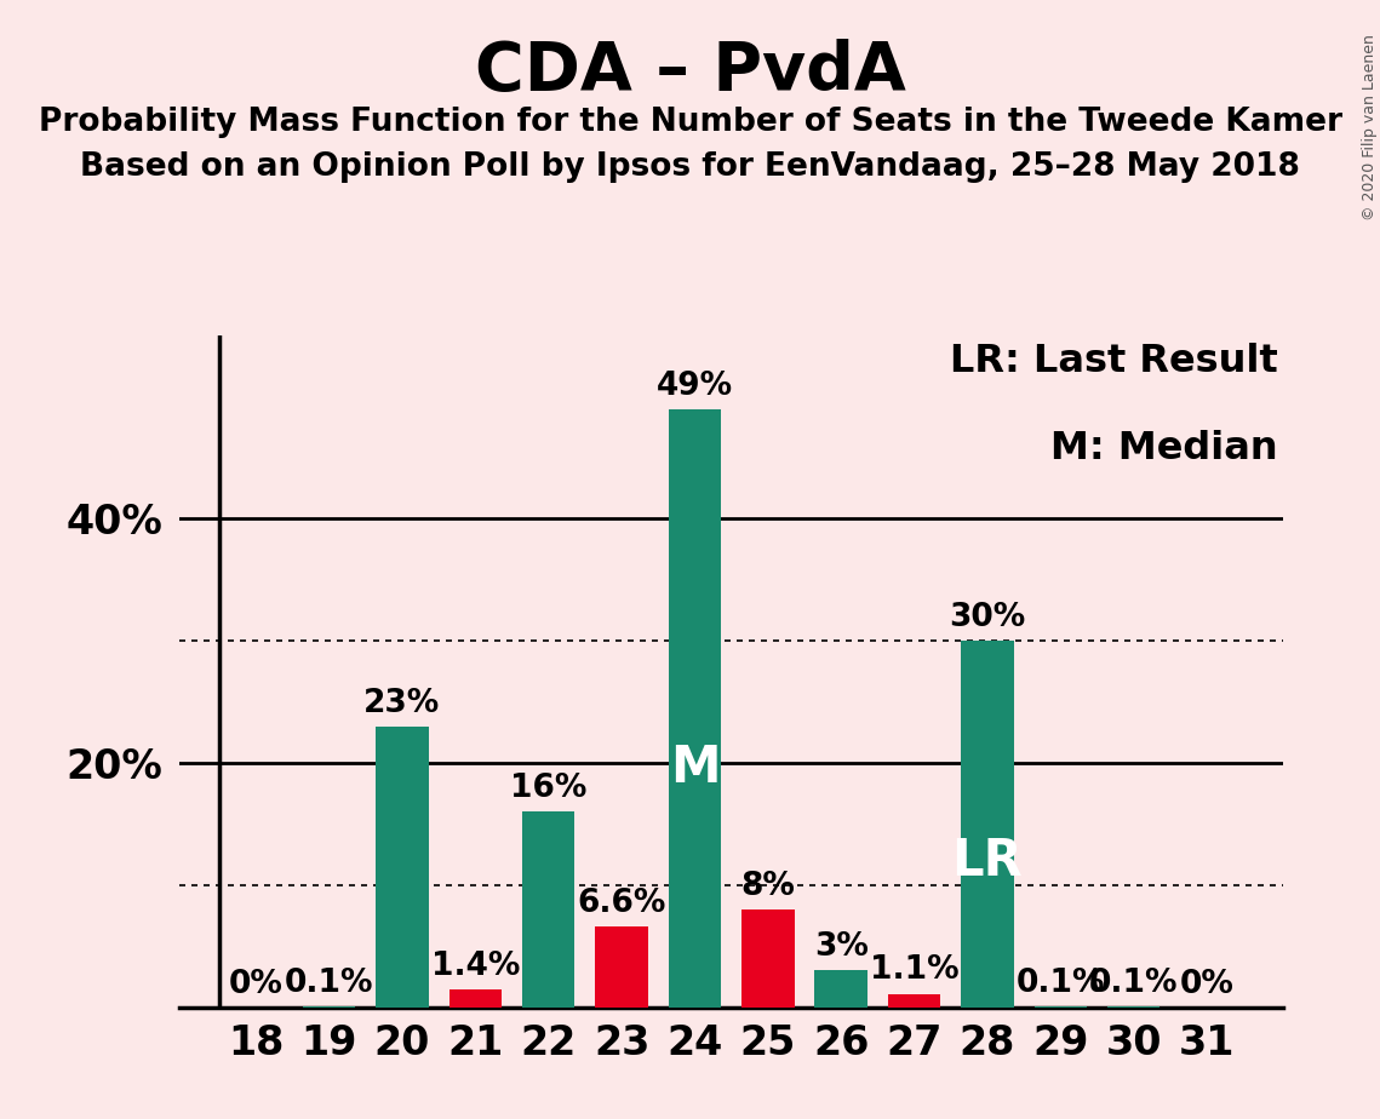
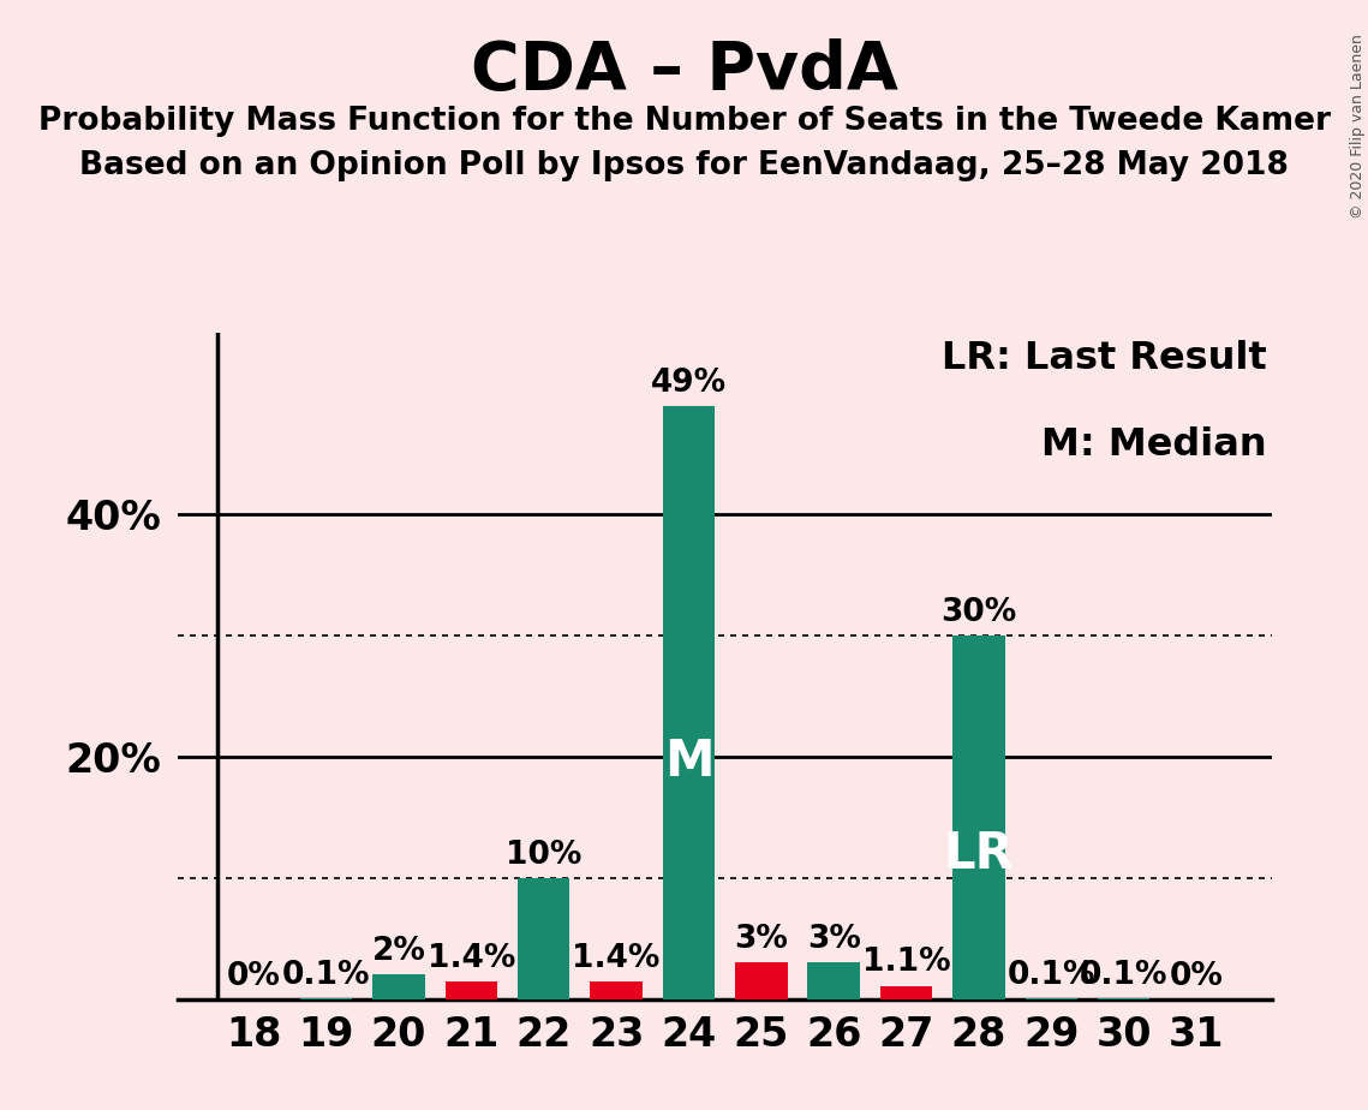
20: 23% -> 2%
22: 16% -> 10%
23: 6.6% -> 1.4%
25: 8% -> 3%
